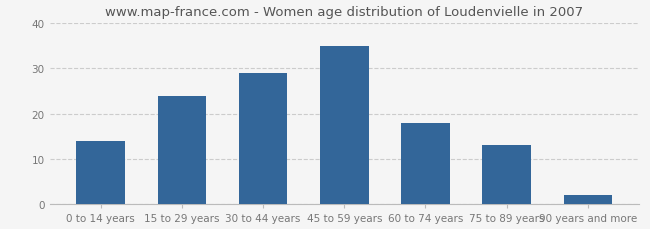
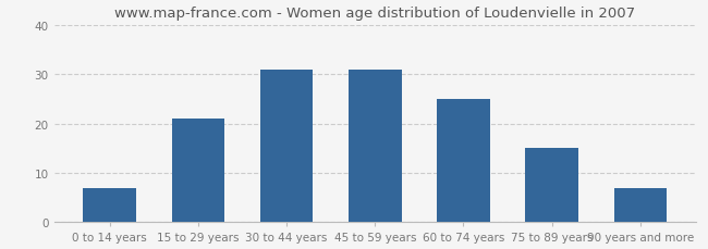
0 to 14 years: 14 -> 7
15 to 29 years: 24 -> 21
30 to 44 years: 29 -> 31
45 to 59 years: 35 -> 31
60 to 74 years: 18 -> 25
75 to 89 years: 13 -> 15
90 years and more: 2 -> 7
